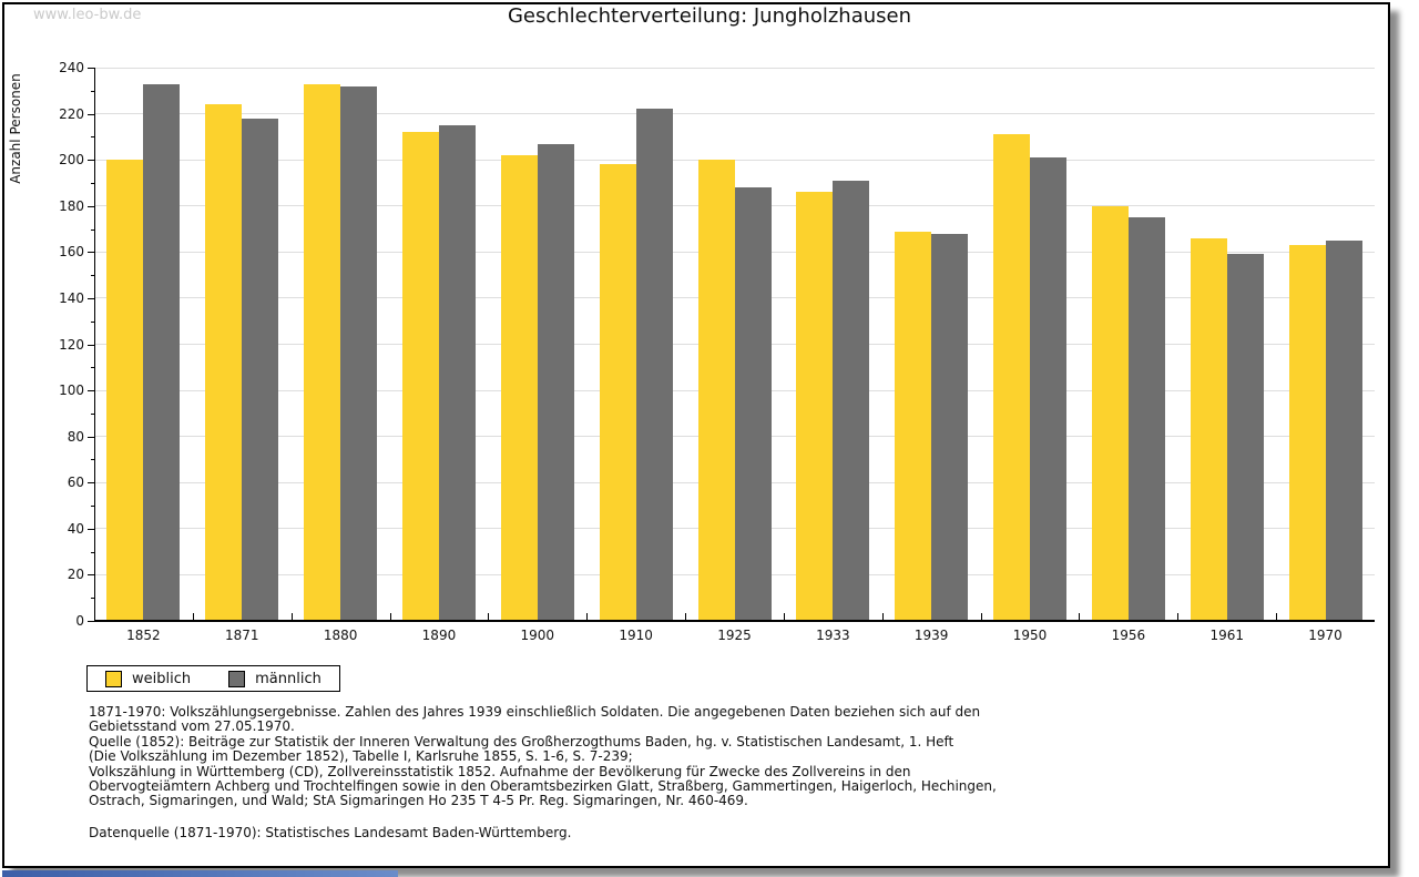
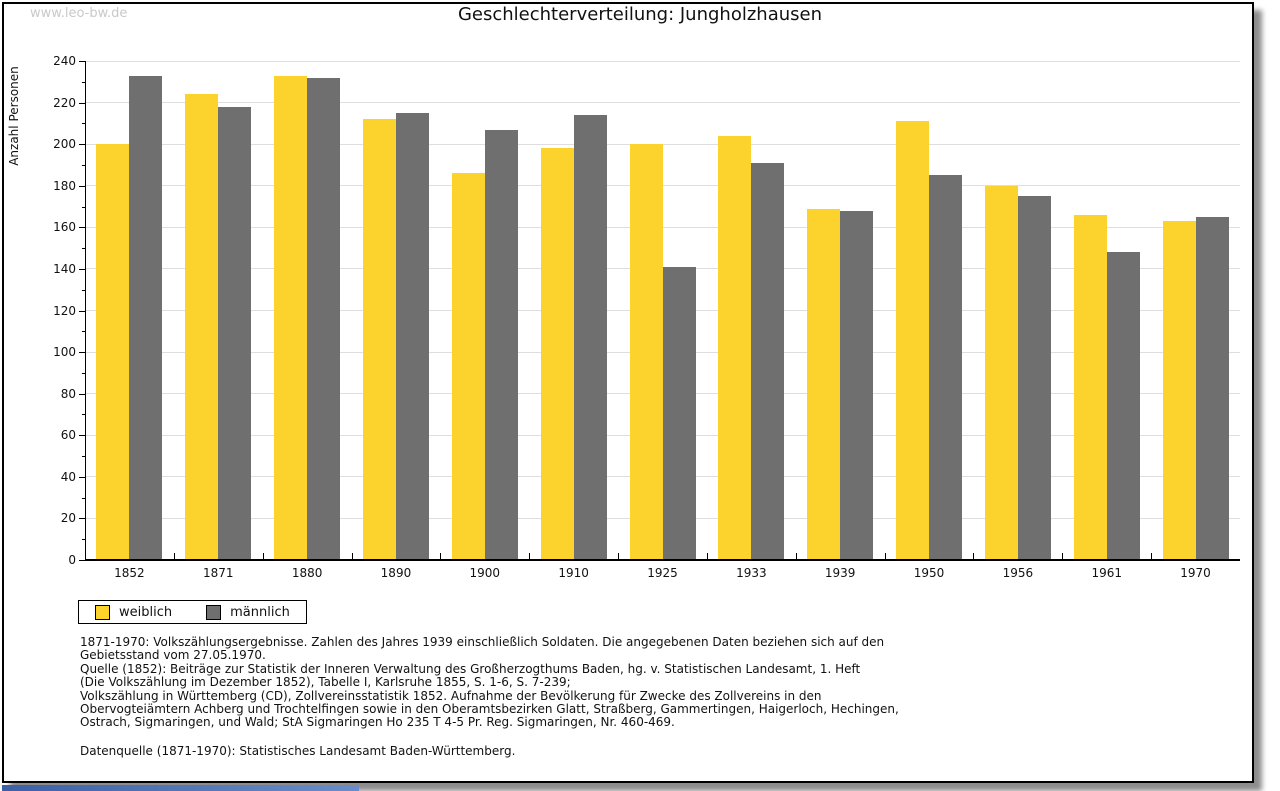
weiblich/1900: 202 -> 186
männlich/1910: 222 -> 214
männlich/1925: 188 -> 141
weiblich/1933: 186 -> 204
männlich/1950: 201 -> 185
männlich/1961: 159 -> 148
